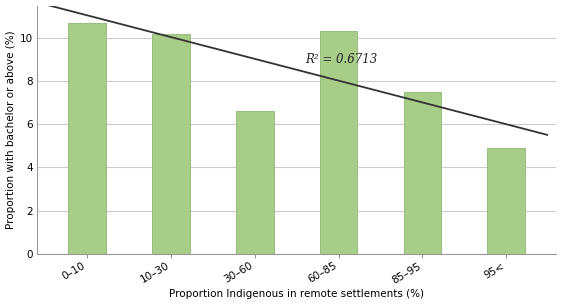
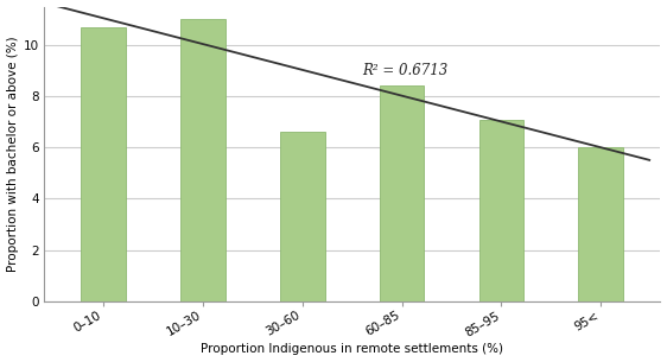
10–30: 10.2 -> 11.0
60–85: 10.3 -> 8.4
85–95: 7.5 -> 7.1
95<: 4.9 -> 6.0
